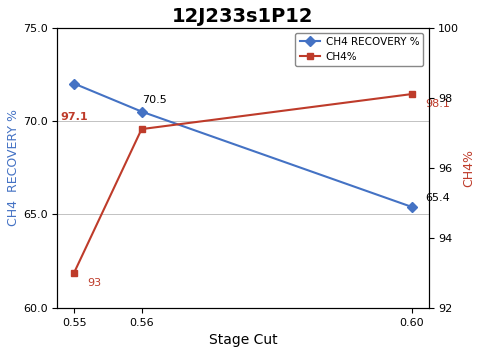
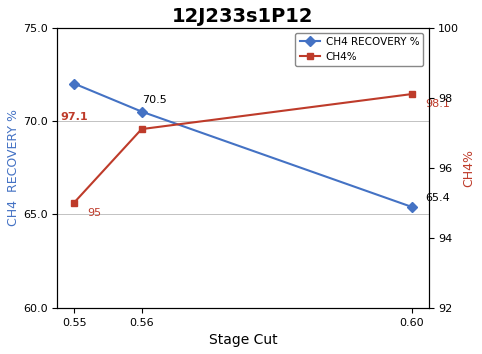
CH4%/0.55: 93 -> 95
